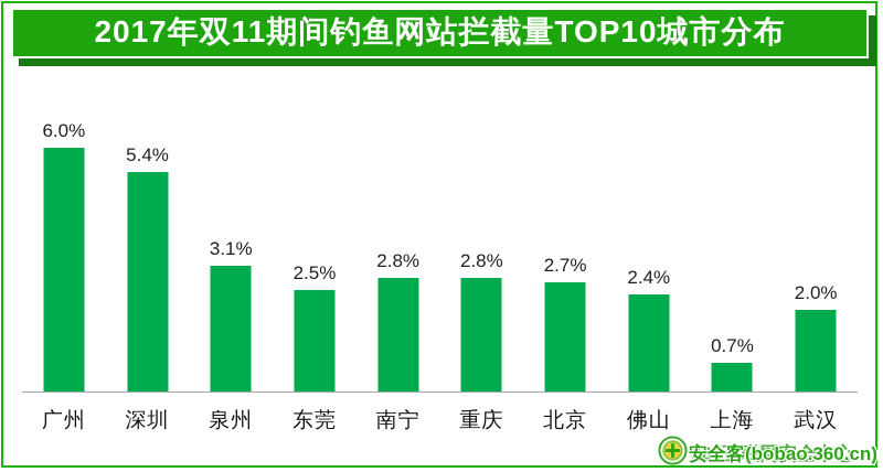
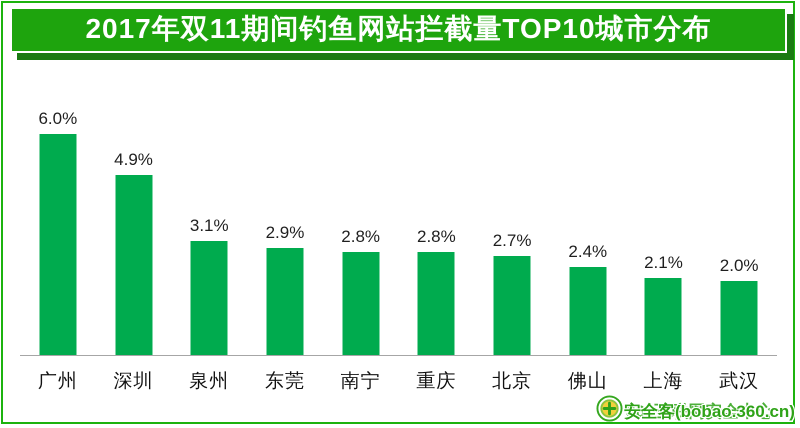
深圳: 5.4% -> 4.9%
东莞: 2.5% -> 2.9%
上海: 0.7% -> 2.1%
